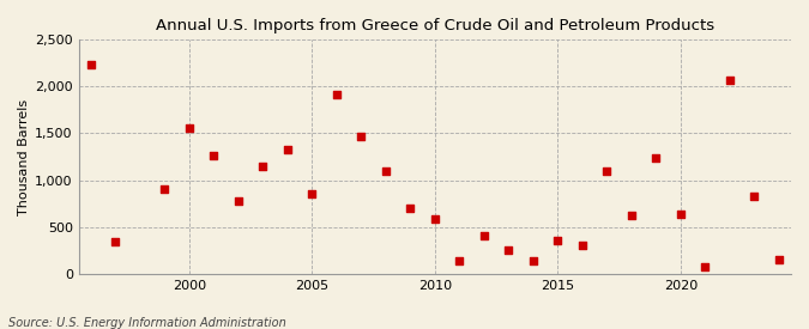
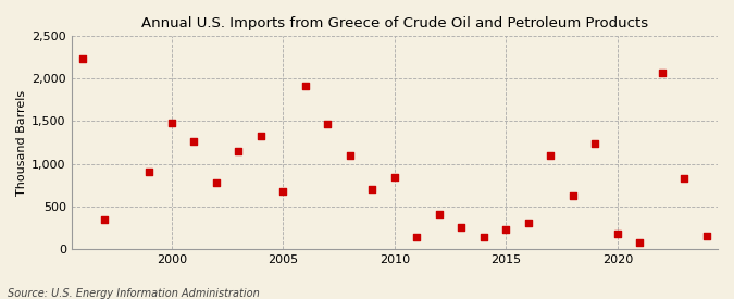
2000: 1,560 -> 1,480
2005: 850 -> 680
2010: 590 -> 840
2015: 350 -> 220
2020: 640 -> 180
